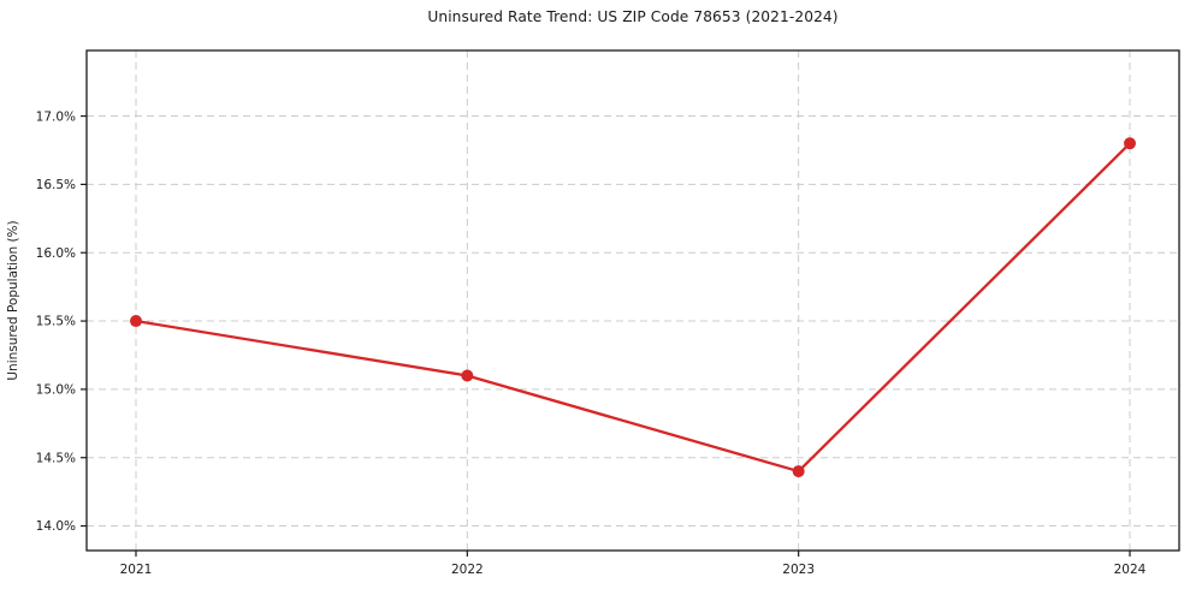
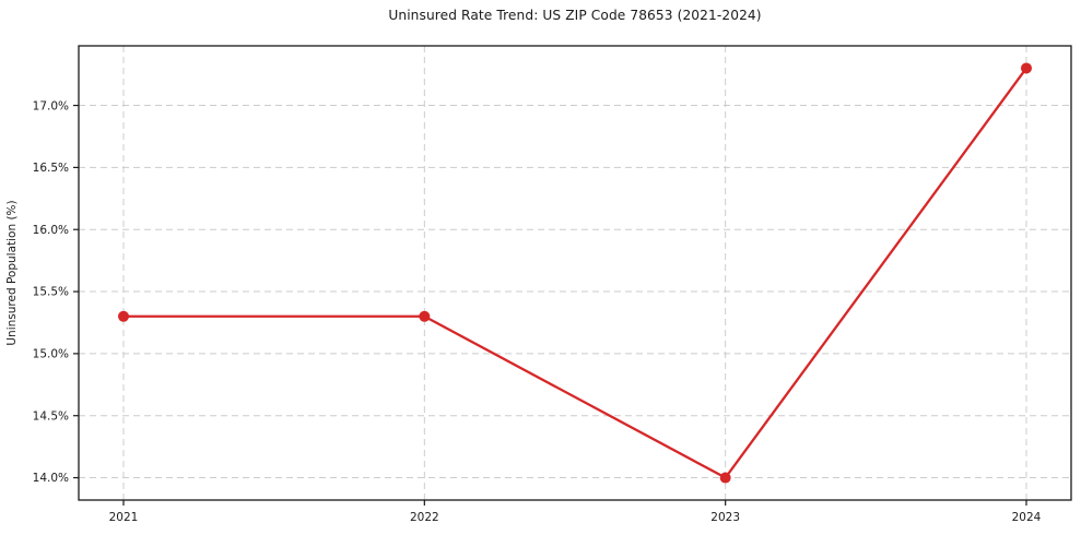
2021: 15.5% -> 15.3%
2022: 15.1% -> 15.3%
2023: 14.4% -> 14.0%
2024: 16.8% -> 17.3%
